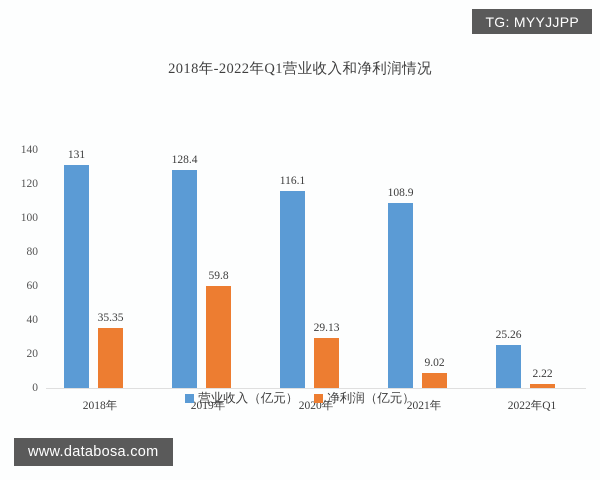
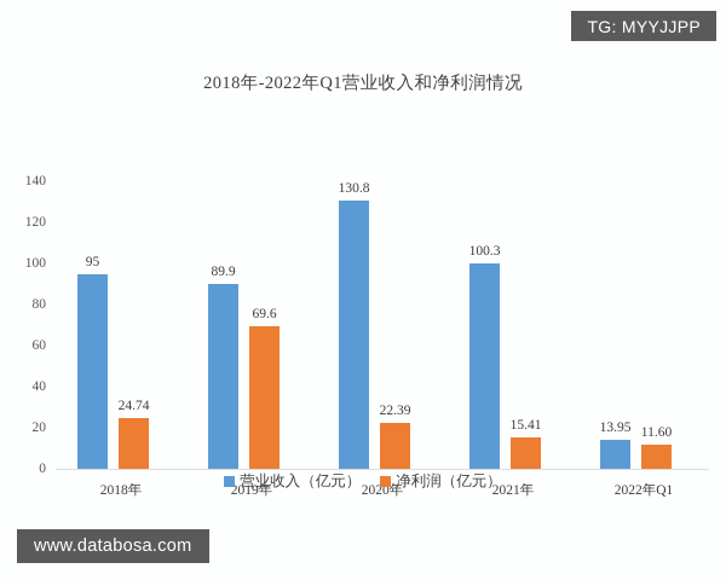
营业收入（亿元）/2018年: 131 -> 95
净利润（亿元）/2018年: 35.35 -> 24.74
营业收入（亿元）/2019年: 128.4 -> 89.9
净利润（亿元）/2019年: 59.8 -> 69.6
营业收入（亿元）/2020年: 116.1 -> 130.8
净利润（亿元）/2020年: 29.13 -> 22.39
营业收入（亿元）/2021年: 108.9 -> 100.3
净利润（亿元）/2021年: 9.02 -> 15.41
营业收入（亿元）/2022年Q1: 25.26 -> 13.95
净利润（亿元）/2022年Q1: 2.22 -> 11.60
